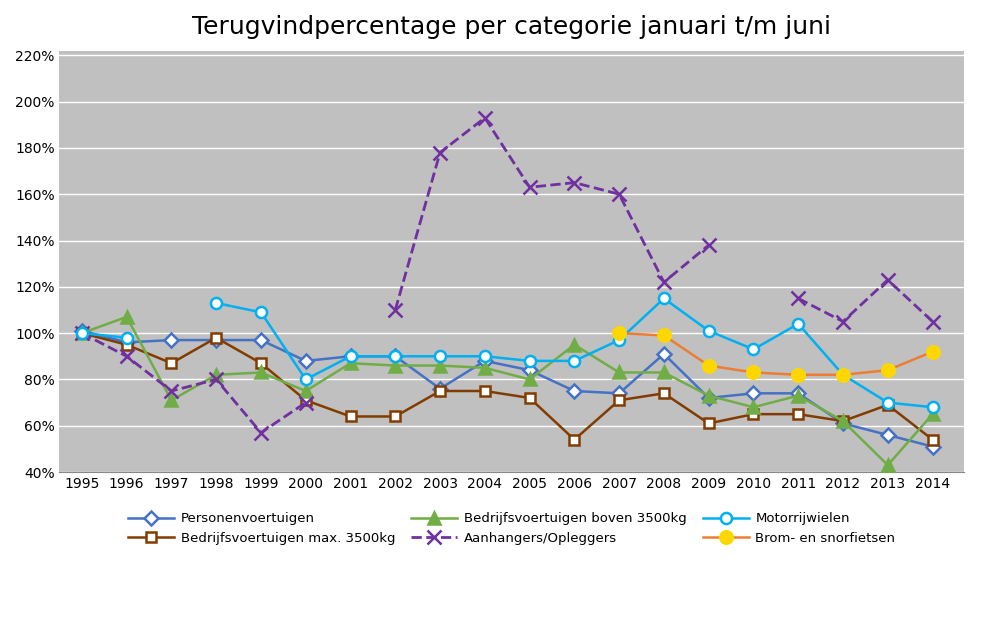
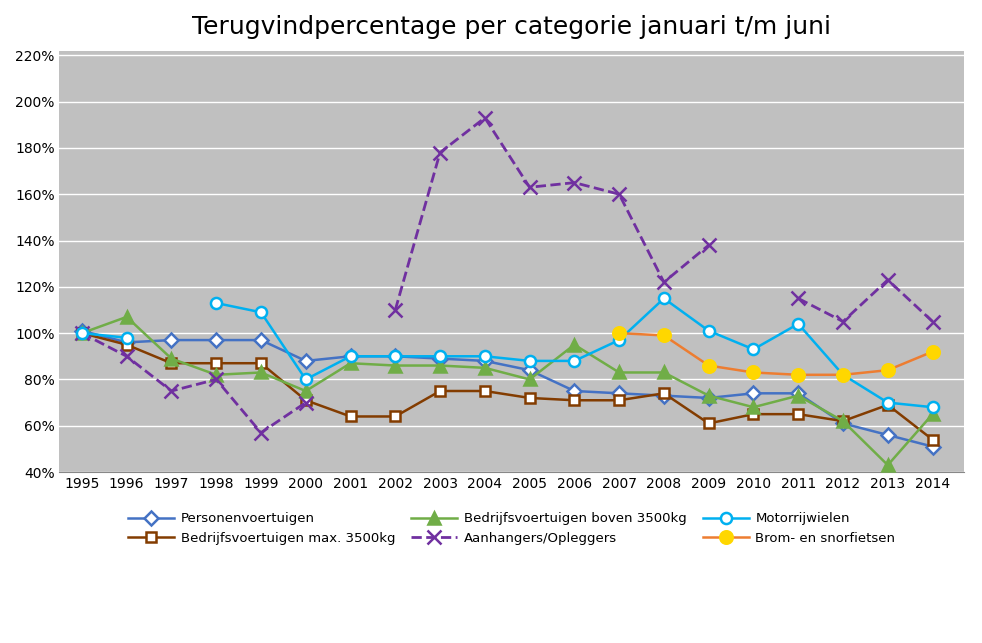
Bedrijfsvoertuigen boven 3500kg/1997: 71% -> 89%
Bedrijfsvoertuigen max. 3500kg/1998: 98% -> 87%
Personenvoertuigen/2003: 76% -> 89%
Bedrijfsvoertuigen max. 3500kg/2006: 54% -> 71%
Personenvoertuigen/2008: 91% -> 73%
